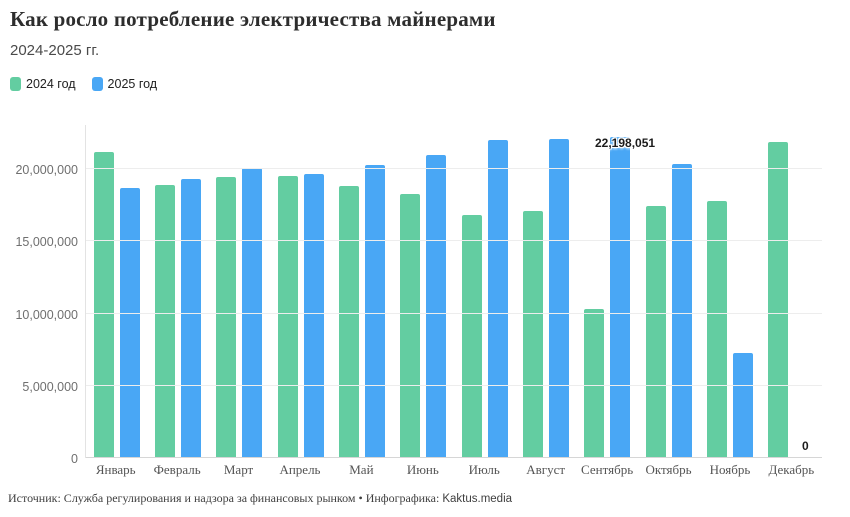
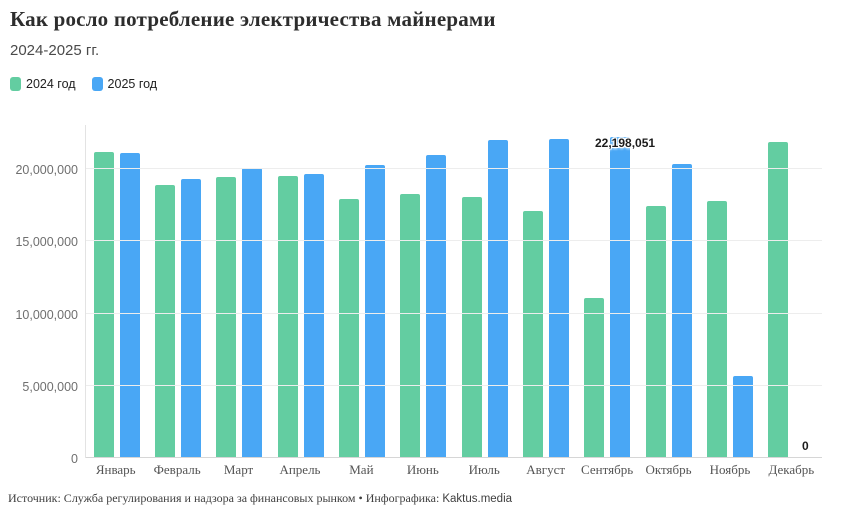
2025 год/Январь: 18700000 -> 21100000
2024 год/Май: 18800000 -> 17900000
2024 год/Июль: 16800000 -> 18000000
2024 год/Сентябрь: 10300000 -> 11000000
2025 год/Ноябрь: 7300000 -> 5700000
